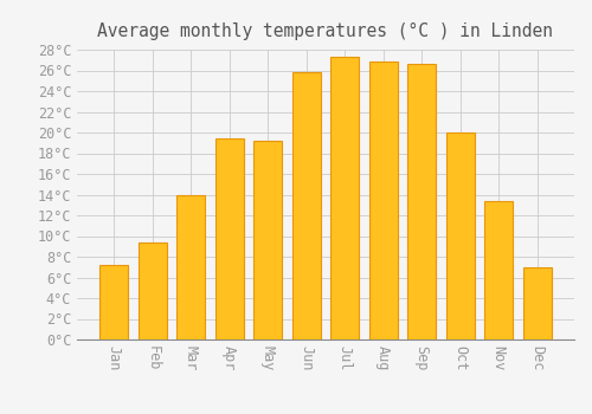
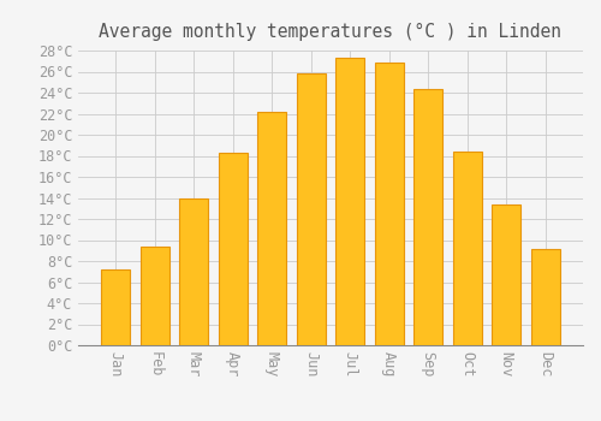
Apr: 19.4°C -> 18.3°C
May: 19.2°C -> 22.2°C
Sep: 26.6°C -> 24.4°C
Oct: 20.0°C -> 18.4°C
Dec: 7.0°C -> 9.1°C
